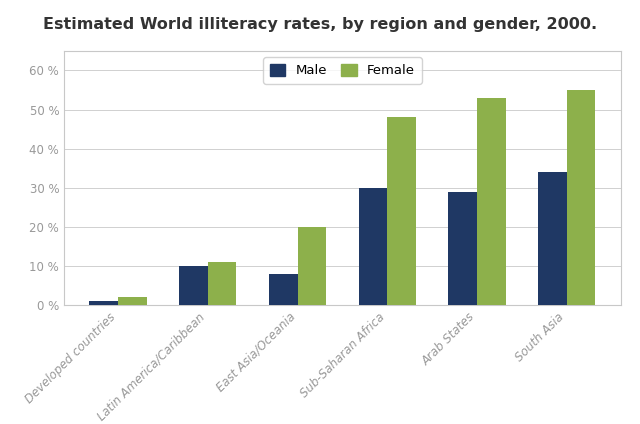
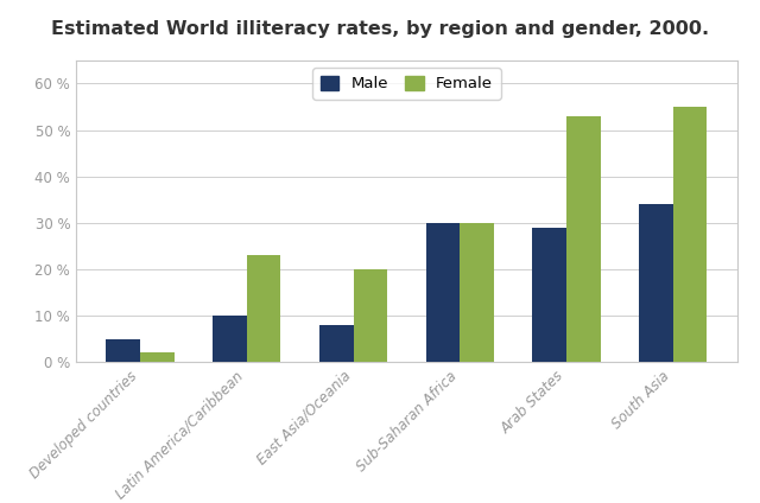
Male/Developed countries: 1 % -> 5 %
Female/Latin America/Caribbean: 11 % -> 23 %
Female/Sub-Saharan Africa: 48 % -> 30 %
